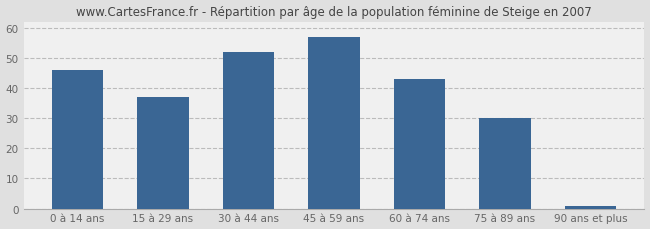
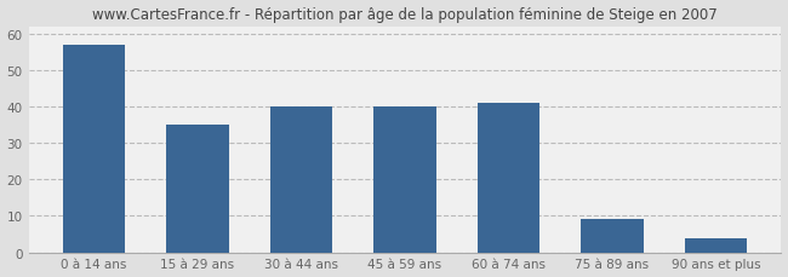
0 à 14 ans: 46 -> 57
15 à 29 ans: 37 -> 35
30 à 44 ans: 52 -> 40
45 à 59 ans: 57 -> 40
60 à 74 ans: 43 -> 41
75 à 89 ans: 30 -> 9
90 ans et plus: 1 -> 4
